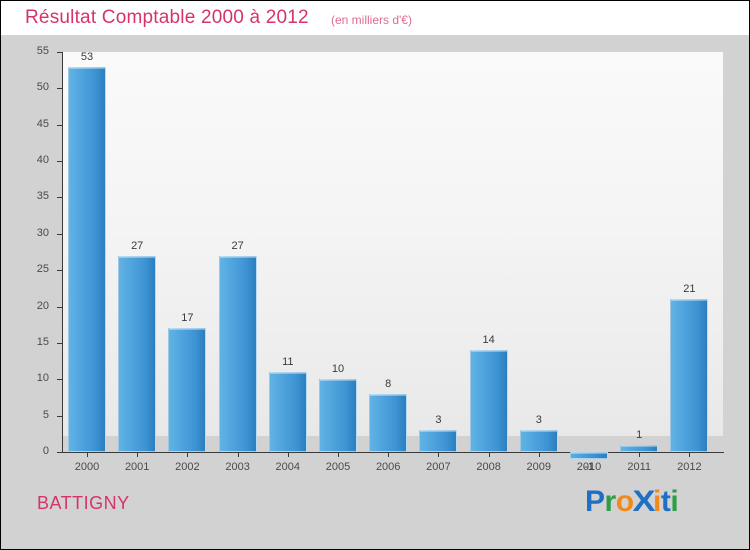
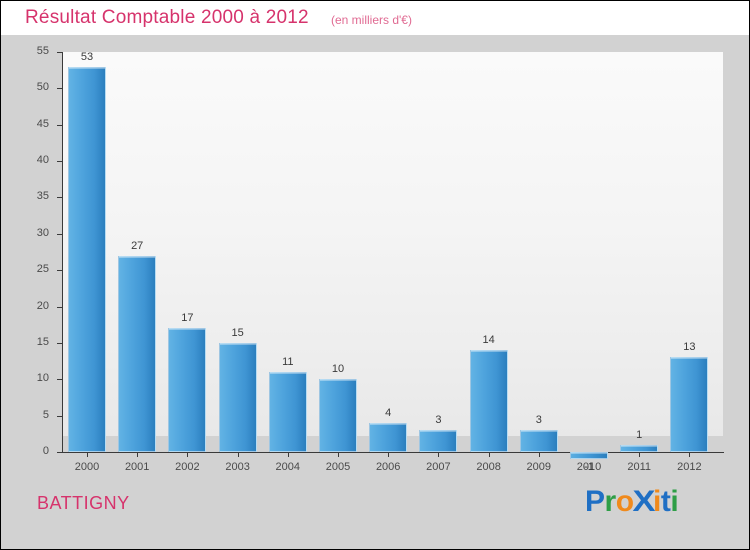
2003: 27 -> 15
2006: 8 -> 4
2012: 21 -> 13
